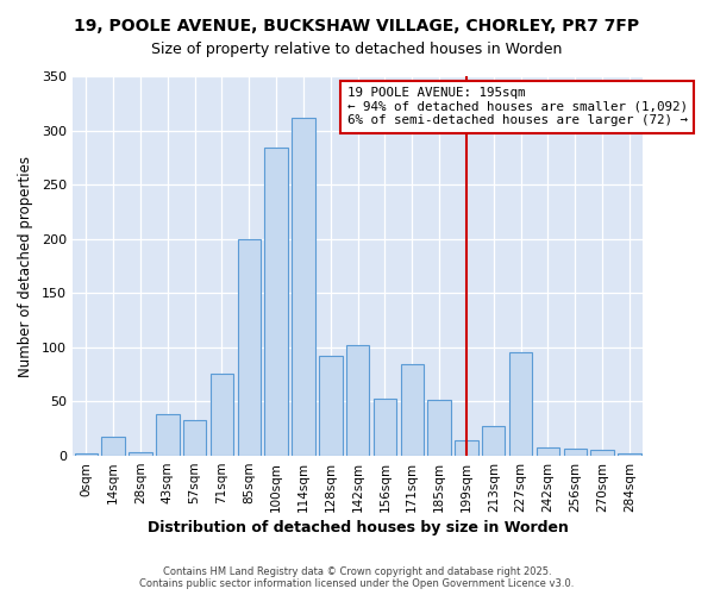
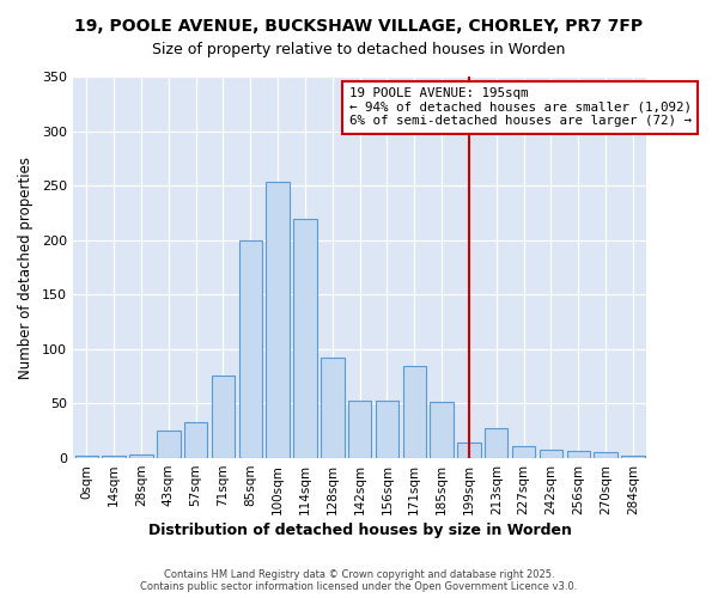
14sqm: 18 -> 2
43sqm: 38 -> 25
100sqm: 284 -> 253
114sqm: 312 -> 220
142sqm: 102 -> 53
227sqm: 96 -> 11
